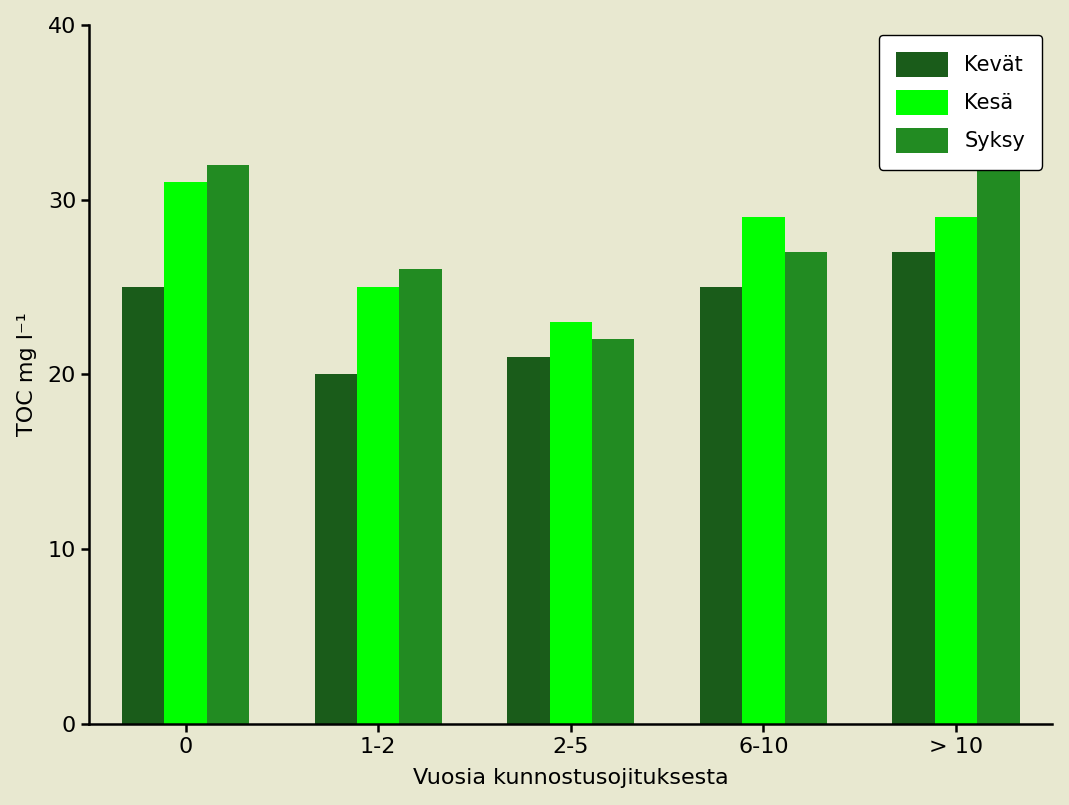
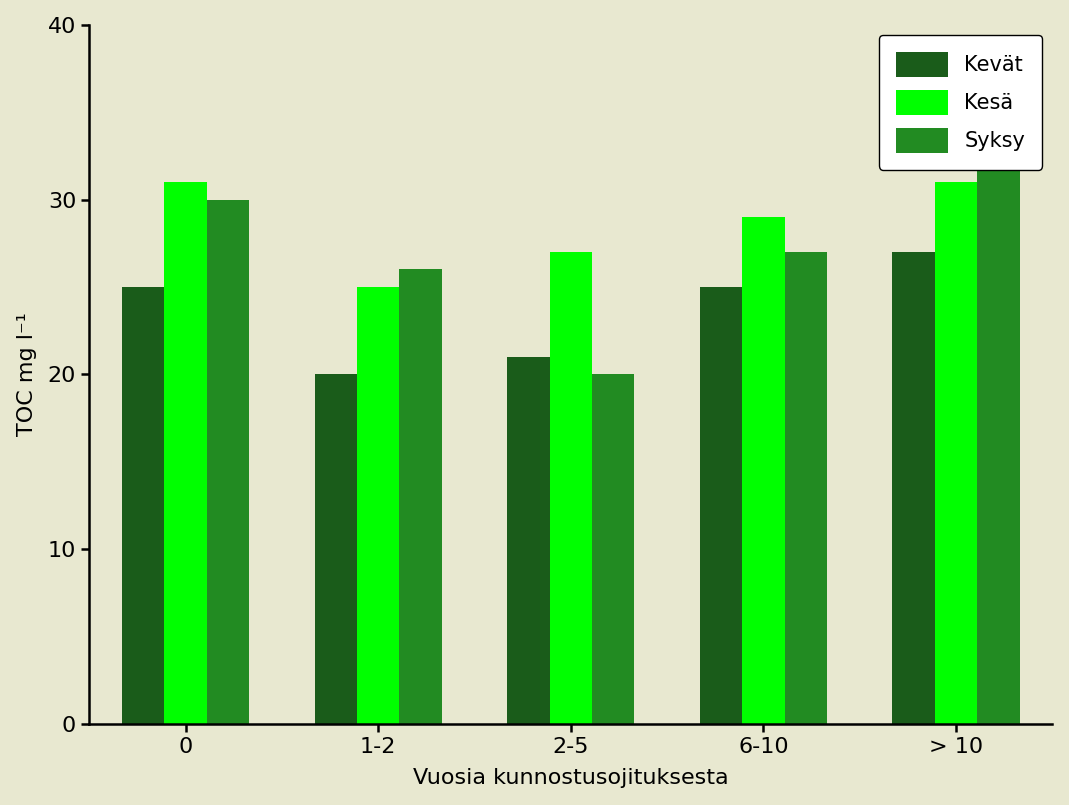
Syksy/0: 32 -> 30
Kesä/2-5: 23 -> 27
Syksy/2-5: 22 -> 20
Kesä/> 10: 29 -> 31
